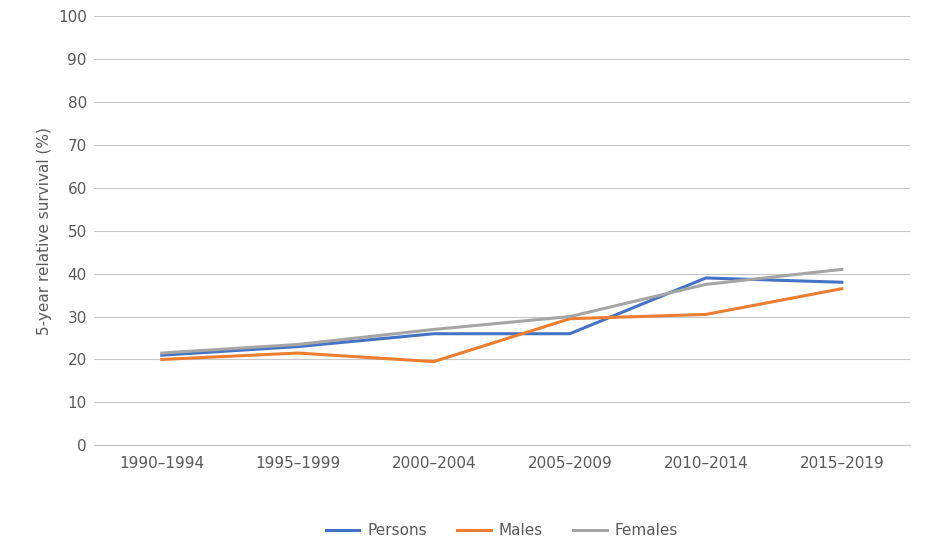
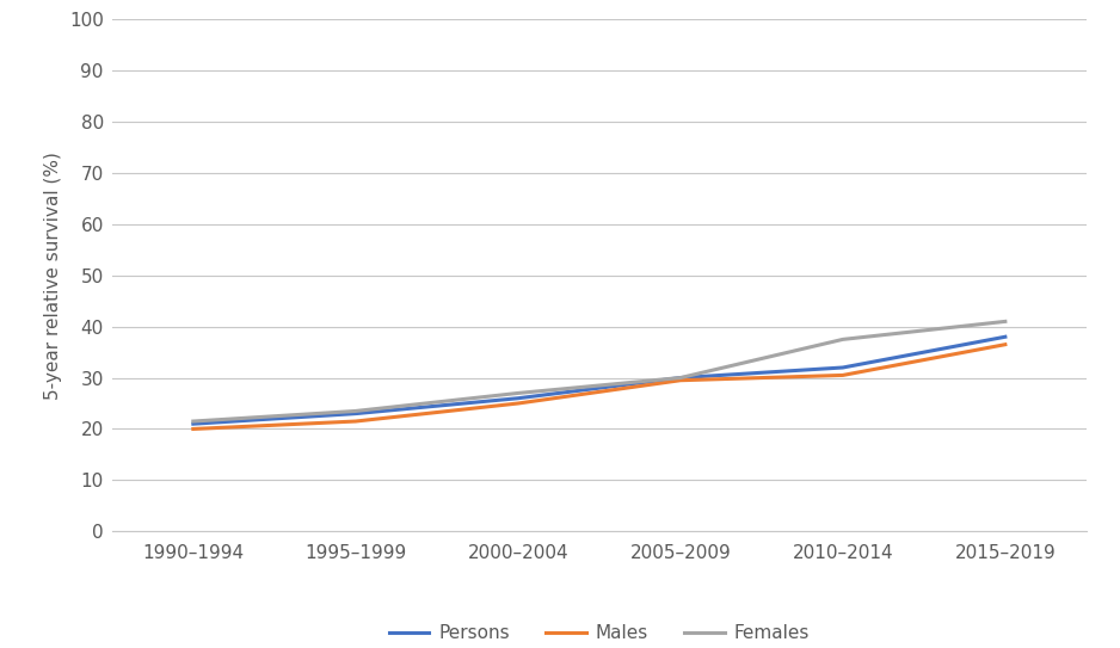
Males/2000–2004: 19.5 -> 25.0
Persons/2005–2009: 26 -> 30
Persons/2010–2014: 39 -> 32
